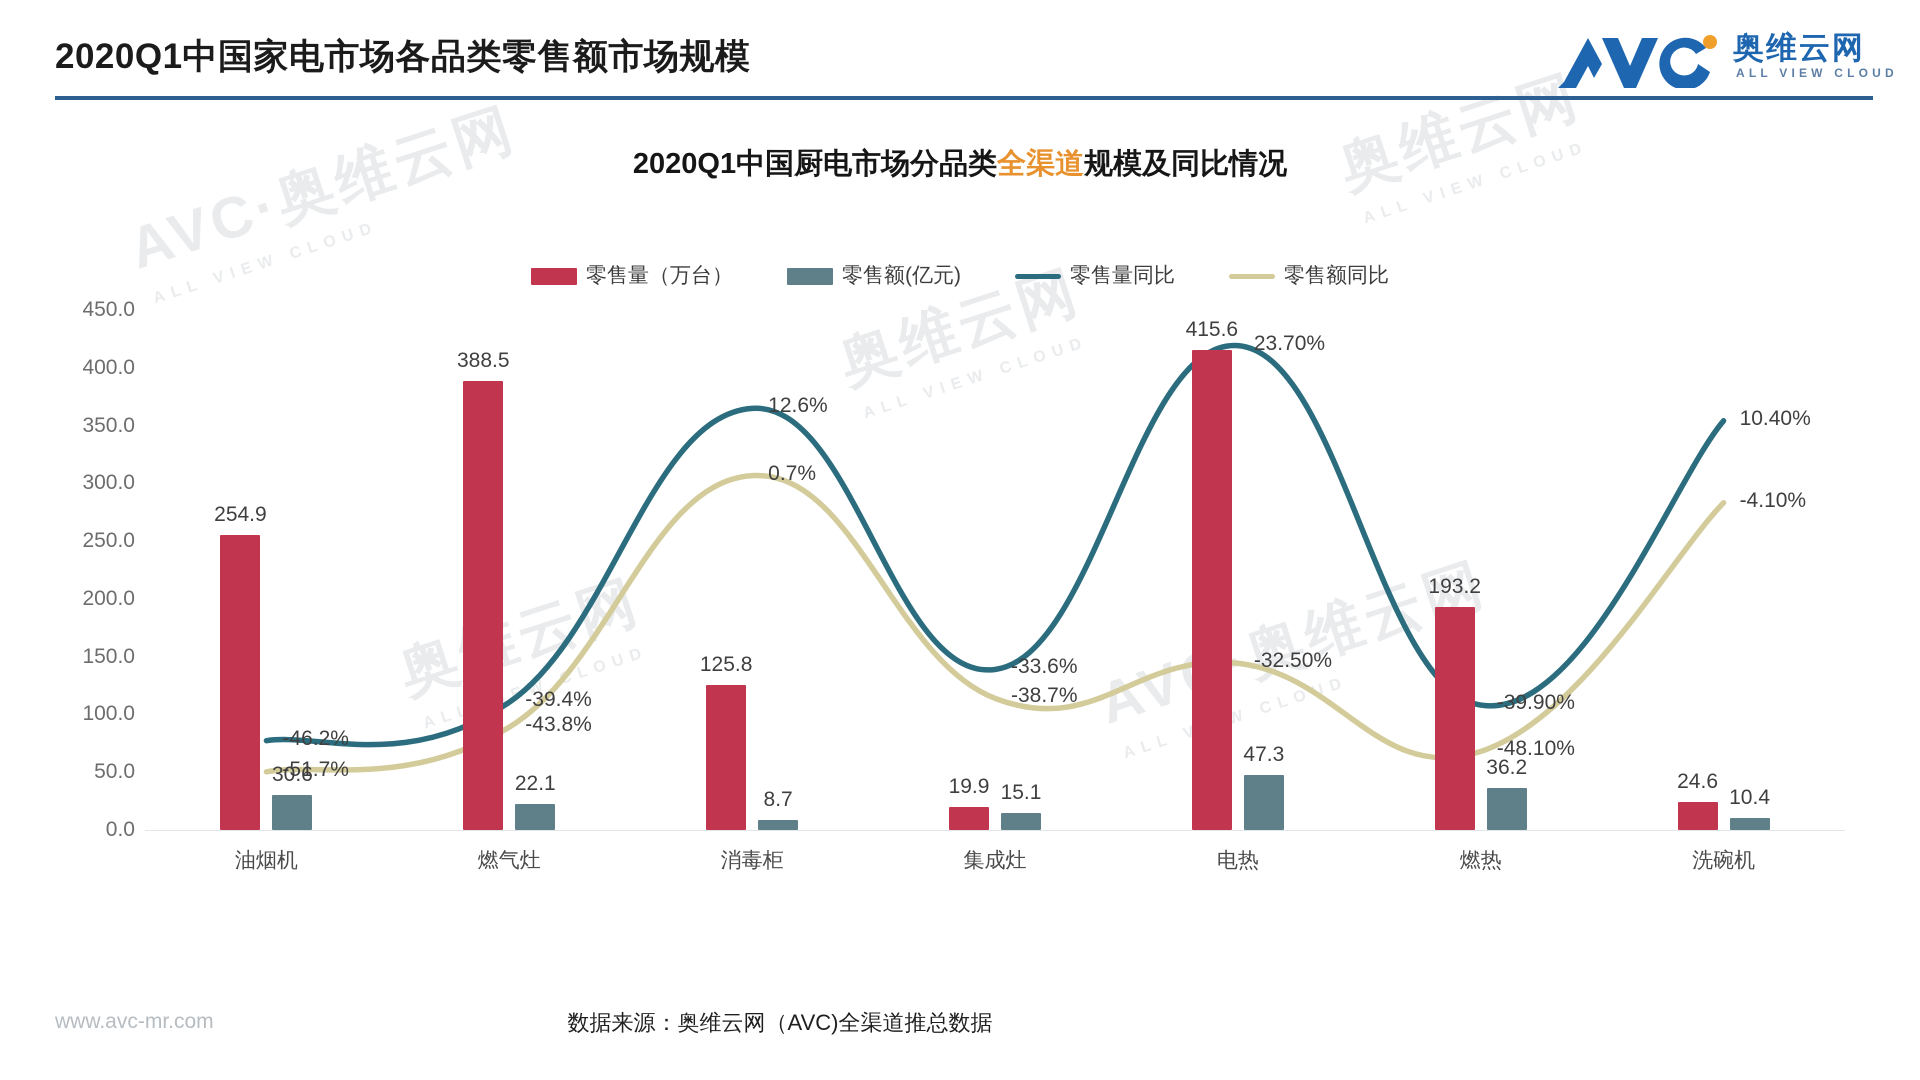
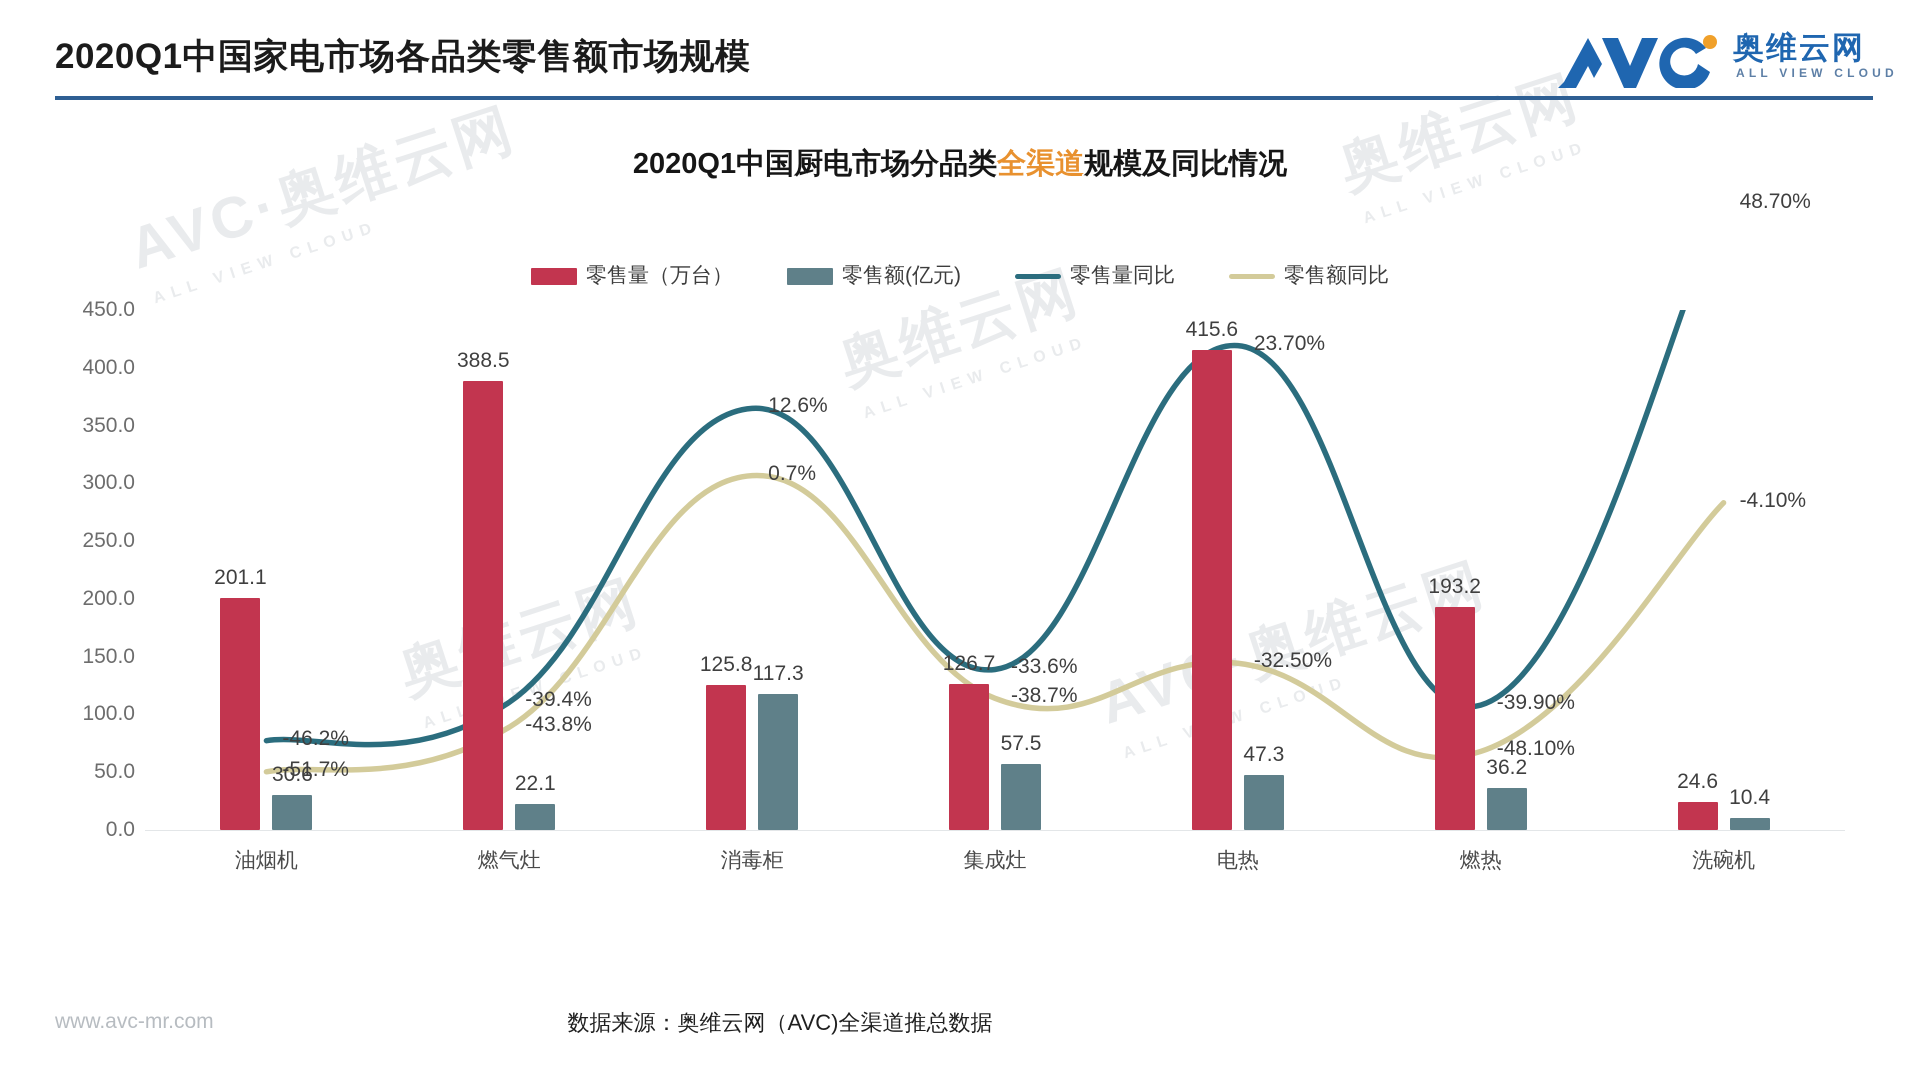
零售量（万台）/油烟机: 254.9 -> 201.1
零售额(亿元)/消毒柜: 8.7 -> 117.3
零售量（万台）/集成灶: 19.9 -> 126.7
零售额(亿元)/集成灶: 15.1 -> 57.5
零售量同比/洗碗机: 10.40% -> 48.70%
